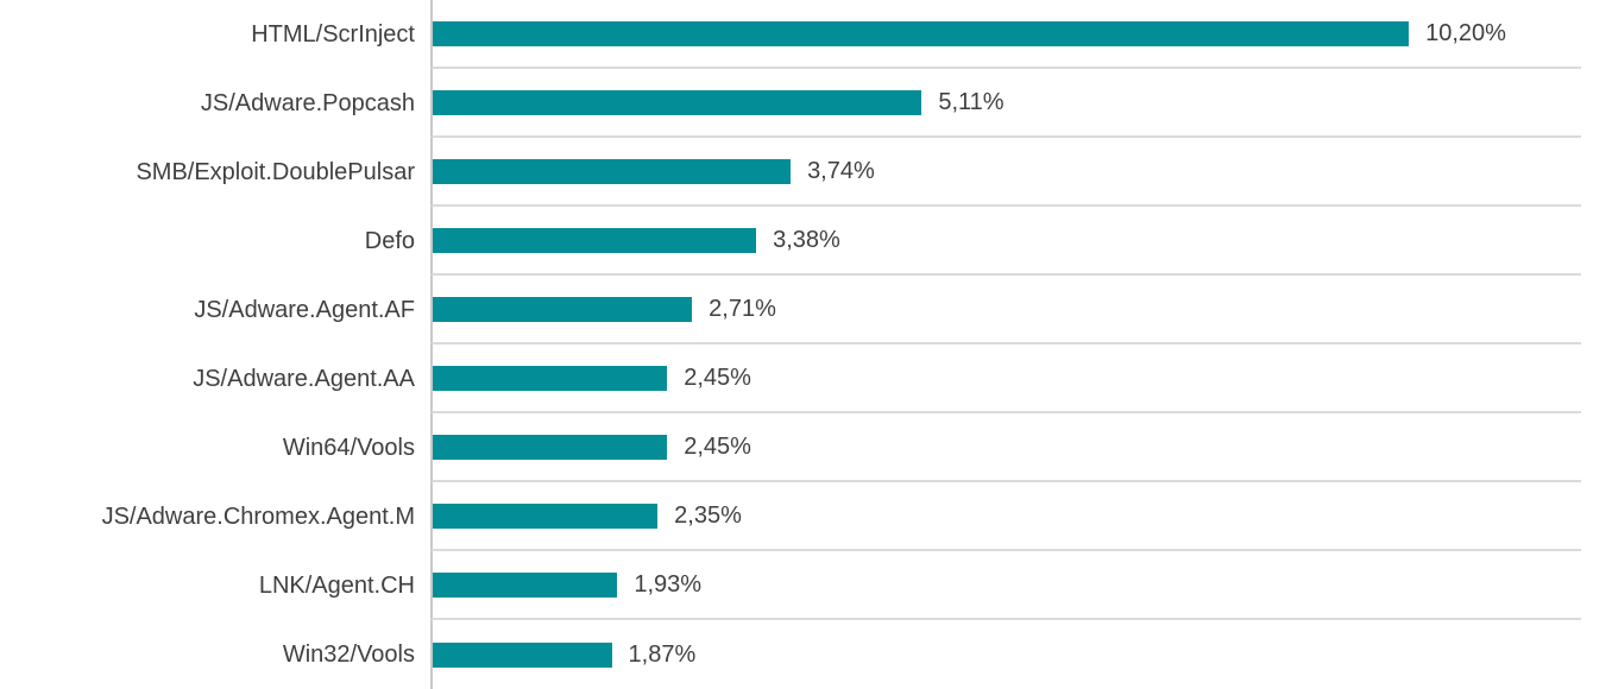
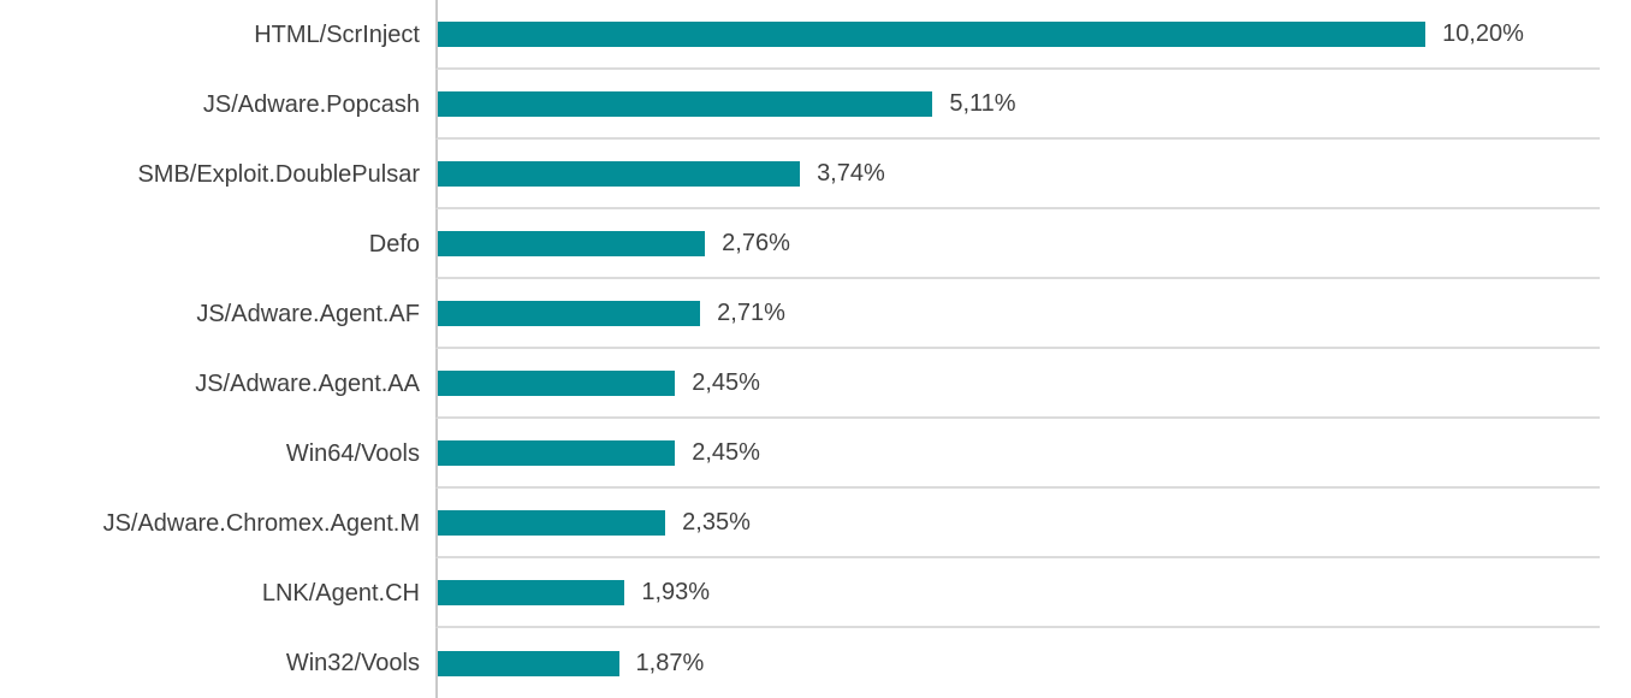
Defo: 3,38% -> 2,76%
